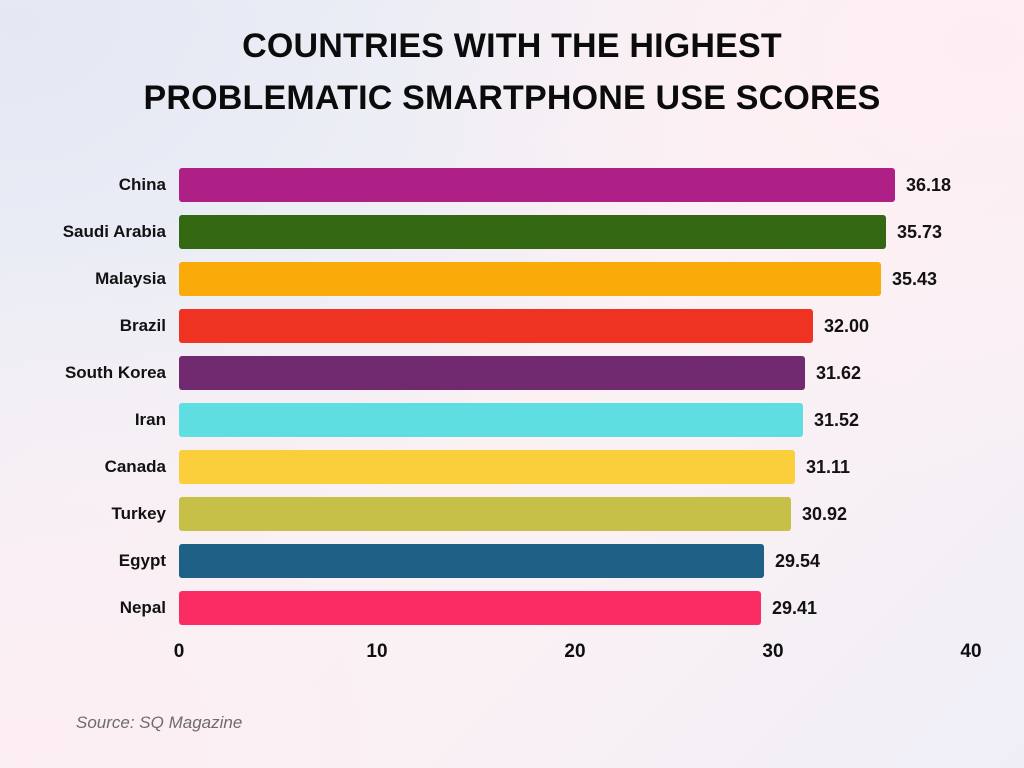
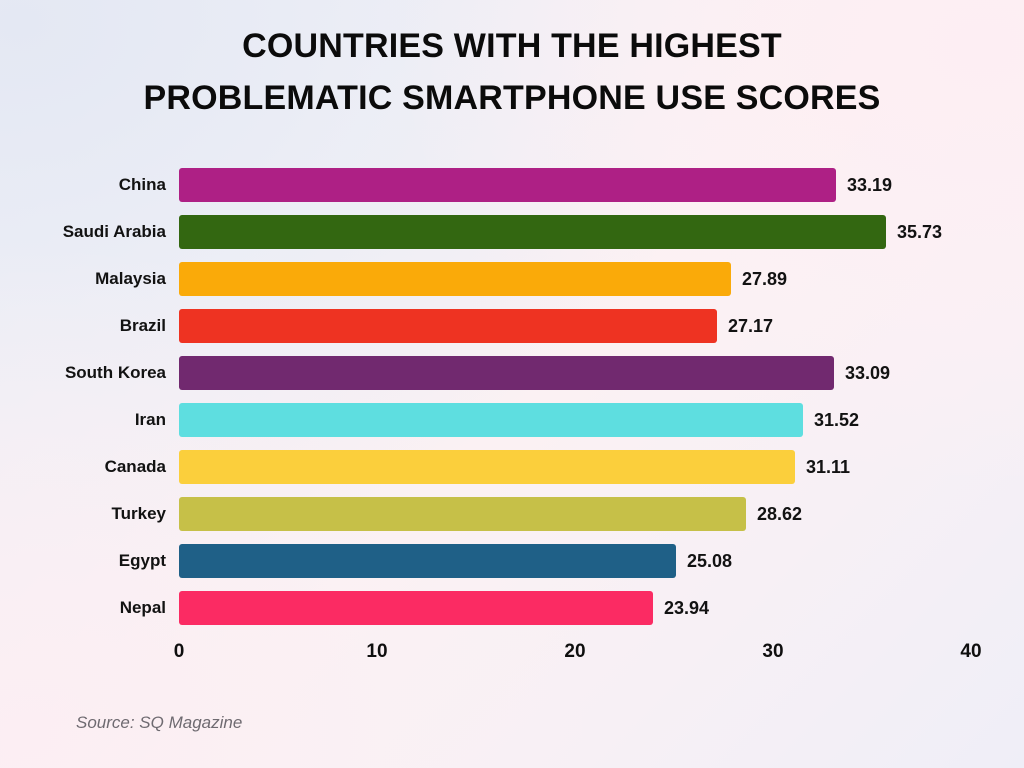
China: 36.18 -> 33.19
Malaysia: 35.43 -> 27.89
Brazil: 32.00 -> 27.17
South Korea: 31.62 -> 33.09
Turkey: 30.92 -> 28.62
Egypt: 29.54 -> 25.08
Nepal: 29.41 -> 23.94
